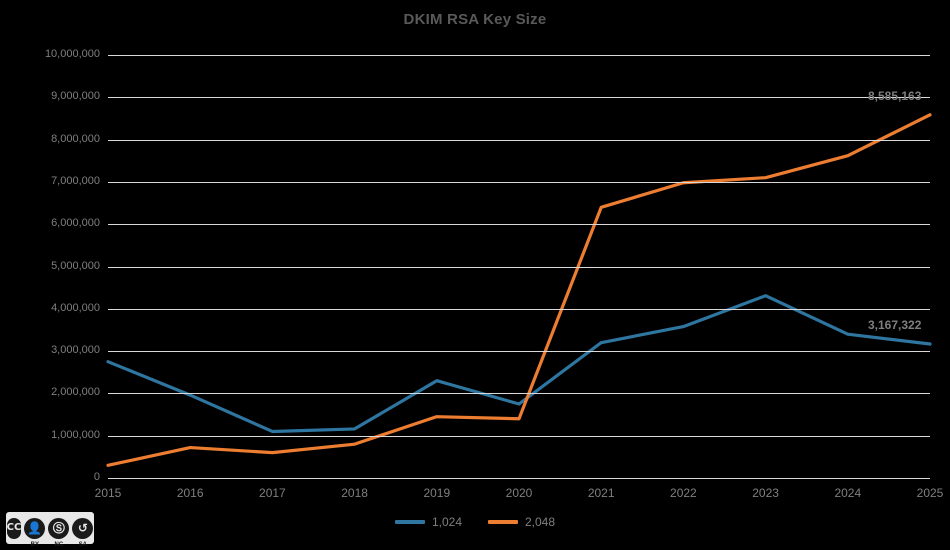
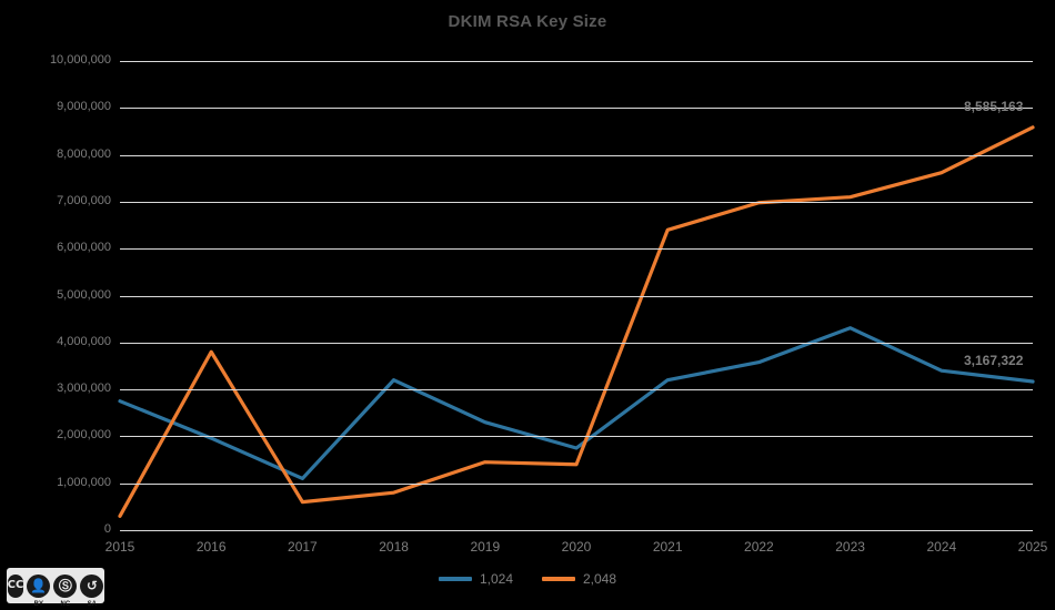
2,048/2016: 700000 -> 3800000
1,024/2018: 1200000 -> 3200000
